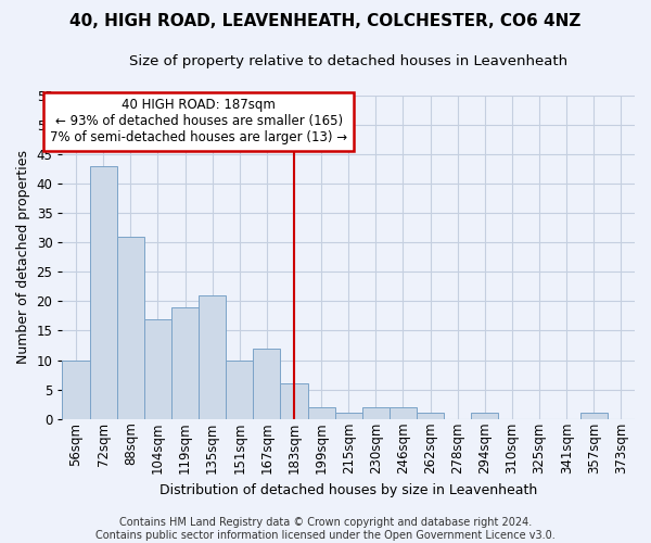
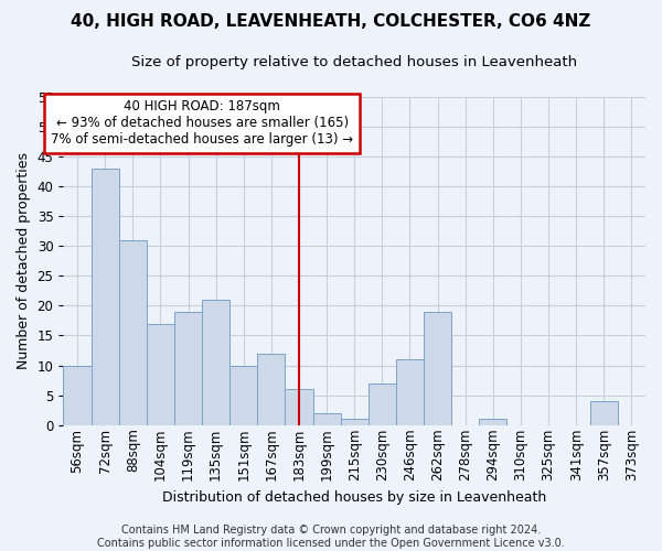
230sqm: 2 -> 7
246sqm: 2 -> 11
262sqm: 1 -> 19
357sqm: 1 -> 4
